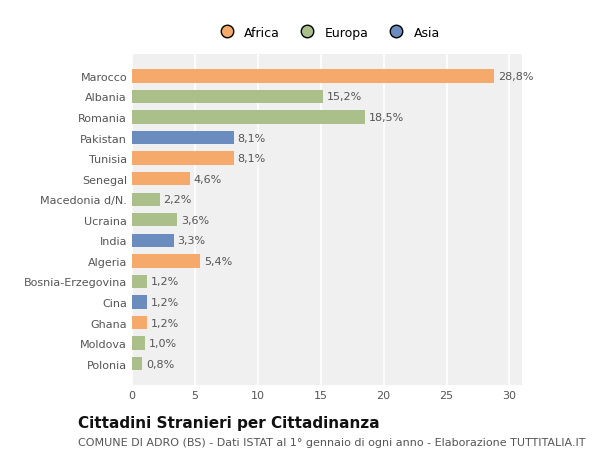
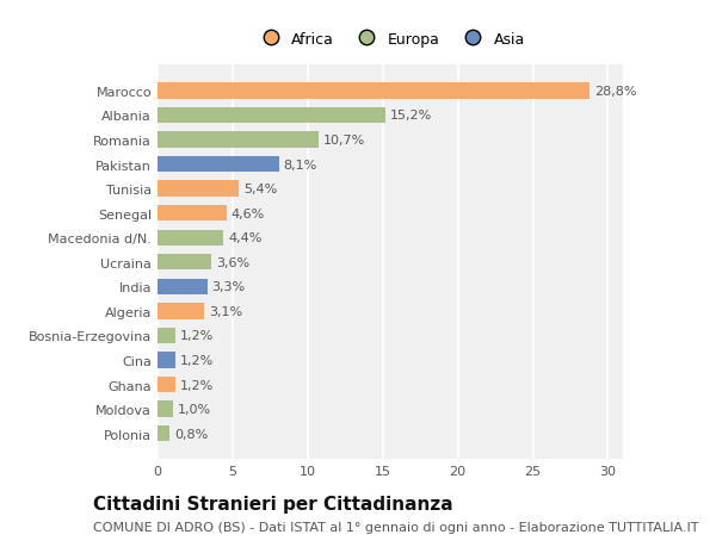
Romania: 18,5% -> 10,7%
Tunisia: 8,1% -> 5,4%
Macedonia d/N.: 2,2% -> 4,4%
Algeria: 5,4% -> 3,1%
